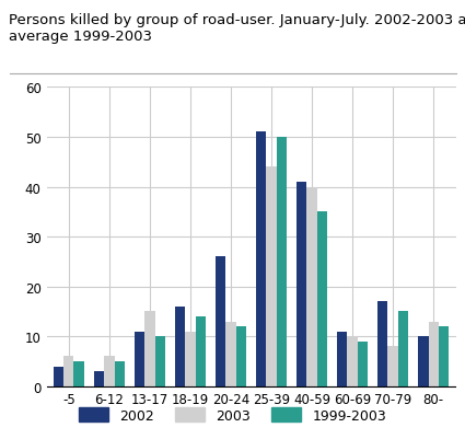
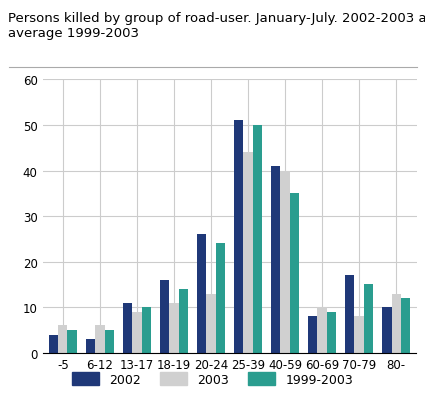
2003/13-17: 15 -> 9
1999-2003/20-24: 12 -> 24
2002/60-69: 11 -> 8
